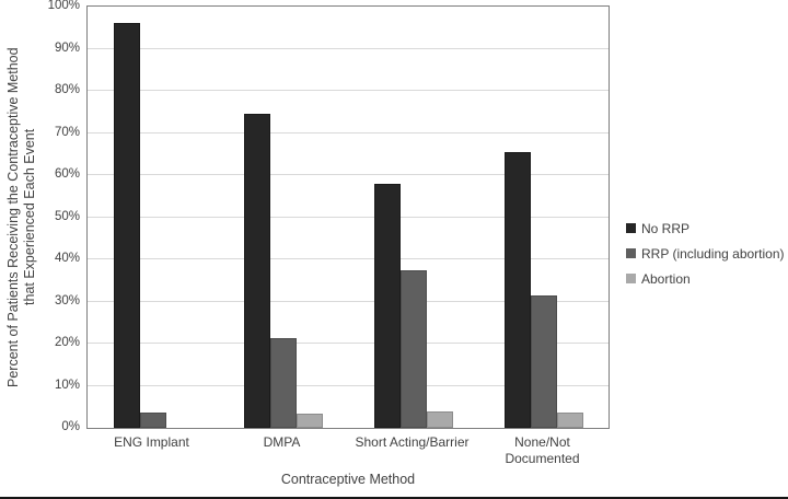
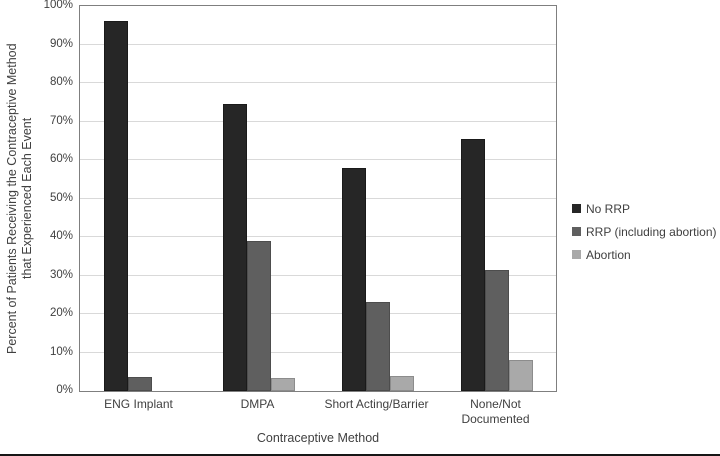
RRP (including abortion)/DMPA: 21% -> 39%
RRP (including abortion)/Short Acting/Barrier: 37% -> 23%
Abortion/None/Not Documented: 4% -> 8%
